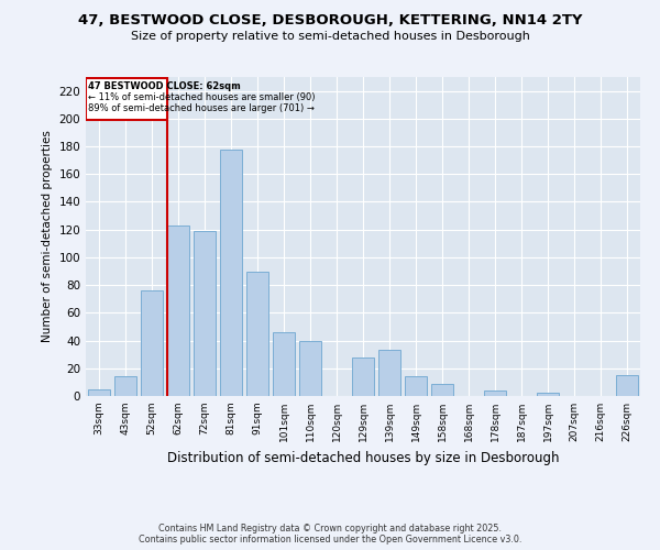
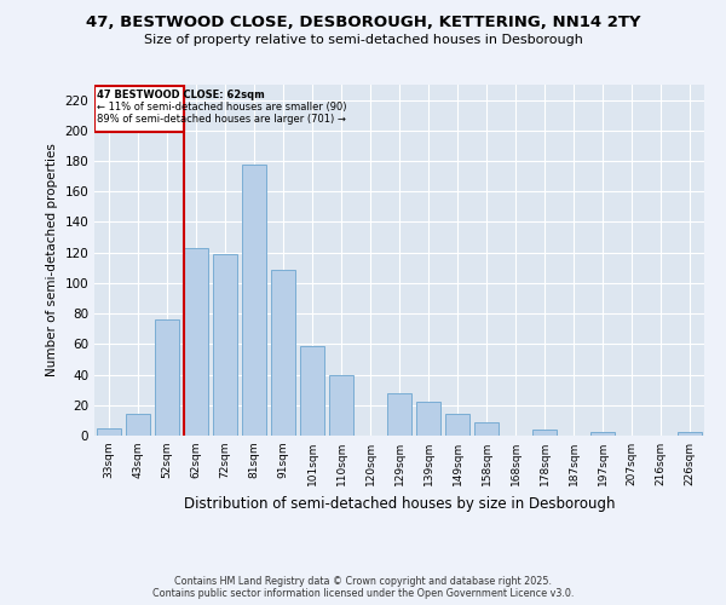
91sqm: 90 -> 109
101sqm: 46 -> 59
139sqm: 33 -> 22
226sqm: 15 -> 2
